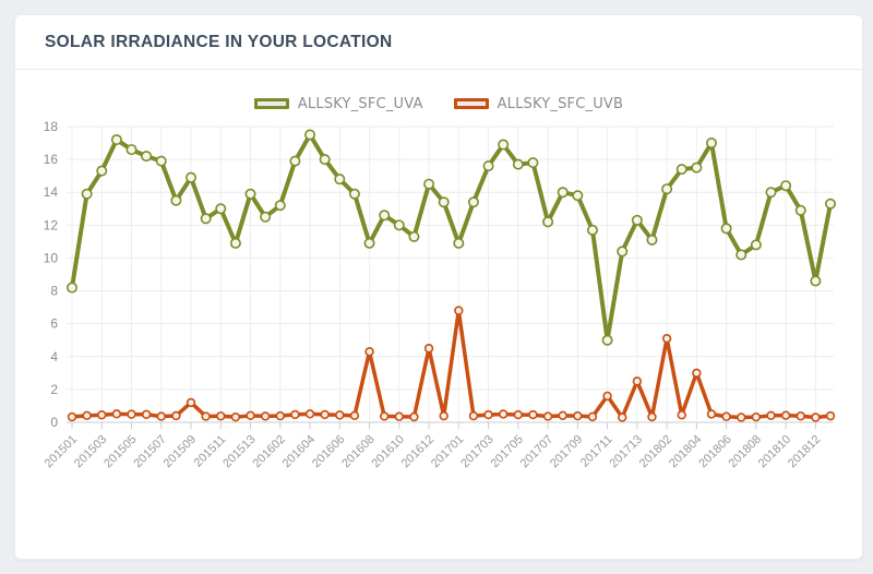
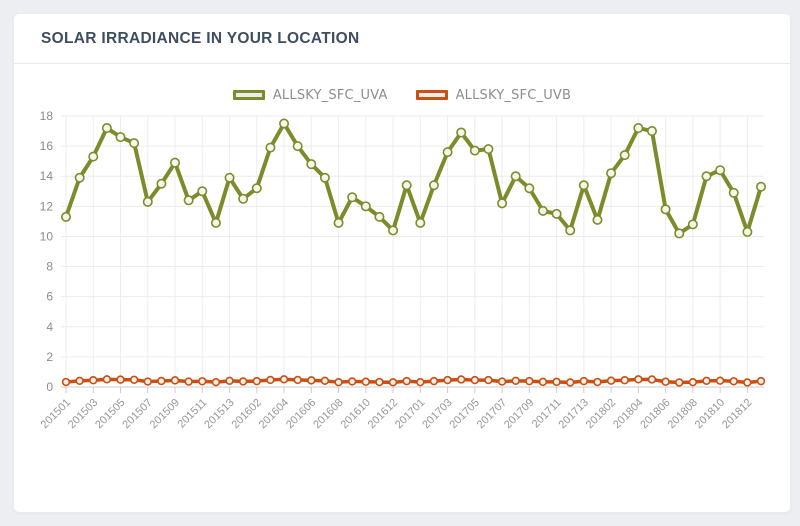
ALLSKY_SFC_UVA/201501: 8.2 -> 11.3
ALLSKY_SFC_UVA/201507: 15.9 -> 12.3
ALLSKY_SFC_UVB/201509: 1.2 -> 0.4
ALLSKY_SFC_UVB/201608: 4.3 -> 0.3
ALLSKY_SFC_UVA/201612: 14.5 -> 10.4
ALLSKY_SFC_UVB/201612: 4.5 -> 0.3
ALLSKY_SFC_UVB/201701: 6.8 -> 0.3
ALLSKY_SFC_UVA/201709: 13.8 -> 13.2
ALLSKY_SFC_UVA/201711: 5.0 -> 11.5
ALLSKY_SFC_UVB/201711: 1.6 -> 0.3
ALLSKY_SFC_UVA/201713: 12.3 -> 13.4
ALLSKY_SFC_UVB/201713: 2.5 -> 0.4
ALLSKY_SFC_UVB/201802: 5.1 -> 0.4
ALLSKY_SFC_UVA/201804: 15.5 -> 17.2
ALLSKY_SFC_UVB/201804: 3.0 -> 0.5
ALLSKY_SFC_UVA/201812: 8.6 -> 10.3
